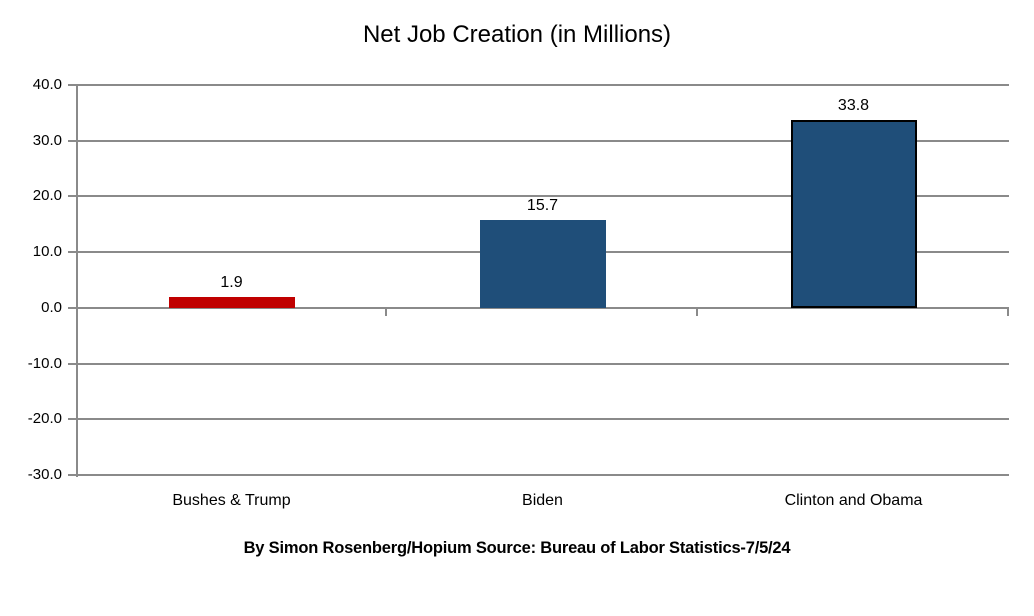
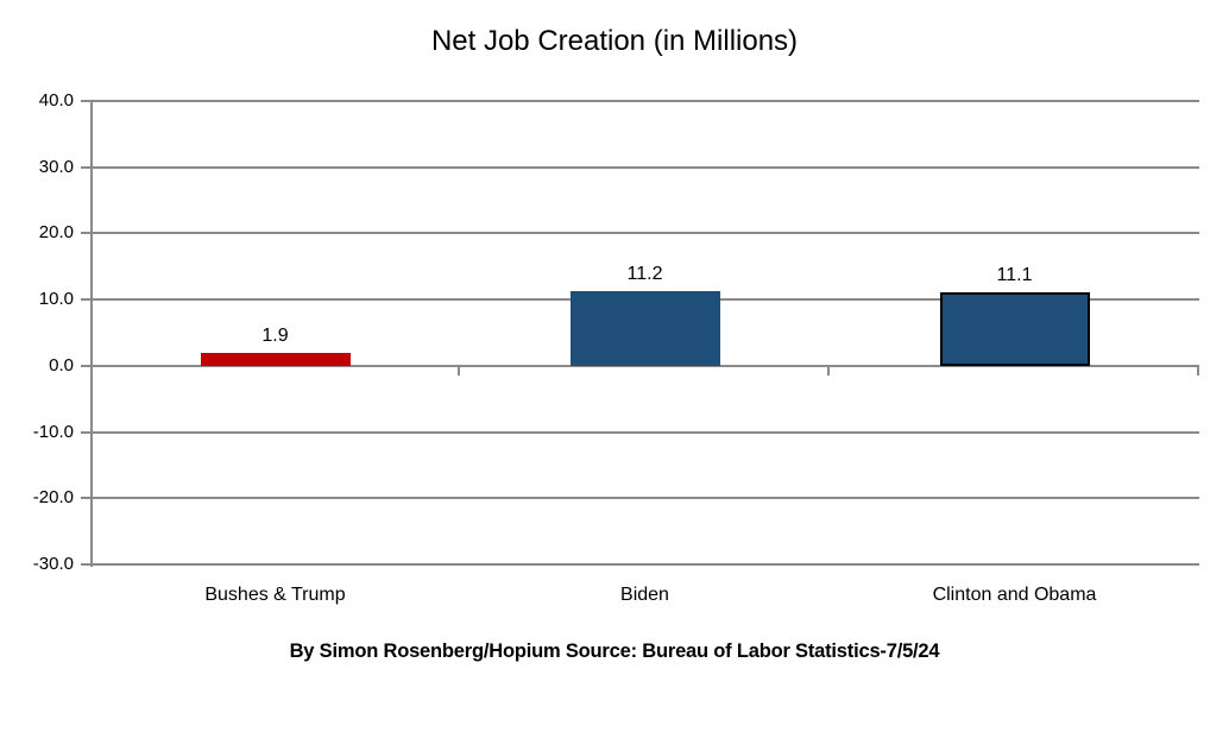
Biden: 15.7 -> 11.2
Clinton and Obama: 33.8 -> 11.1
